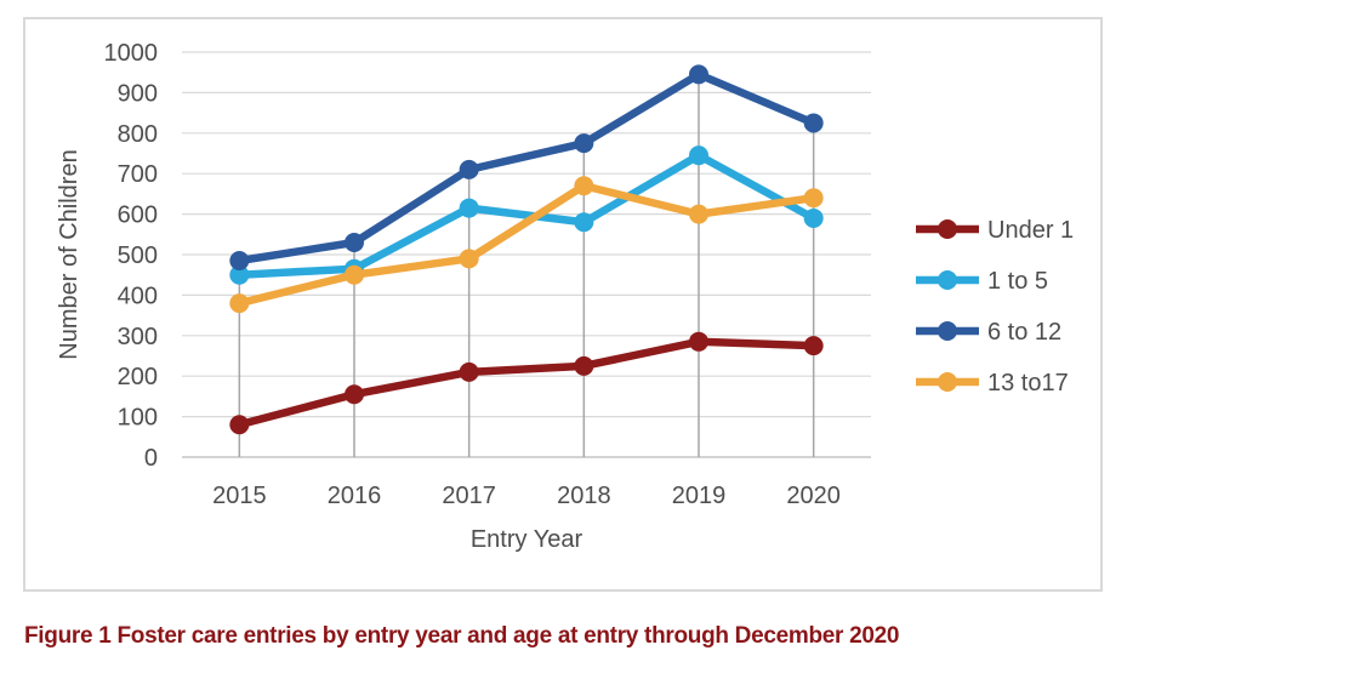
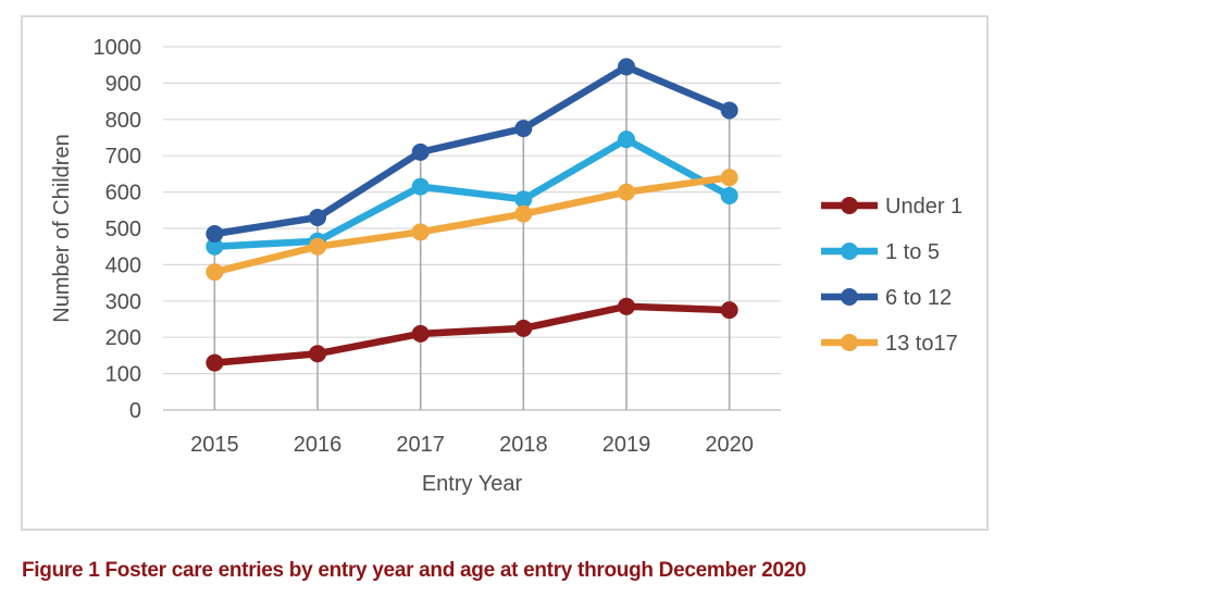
Under 1/2015: 80 -> 130
13 to17/2018: 670 -> 540
